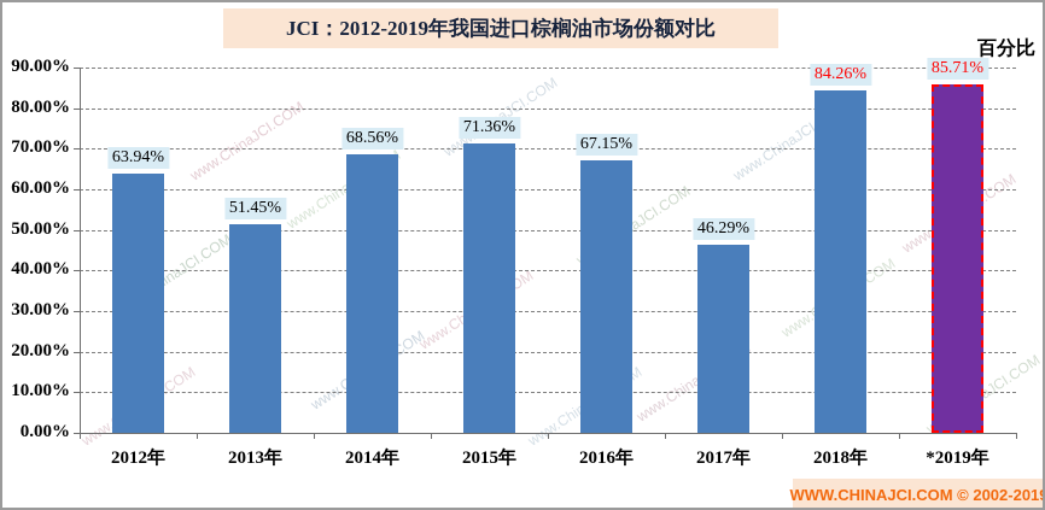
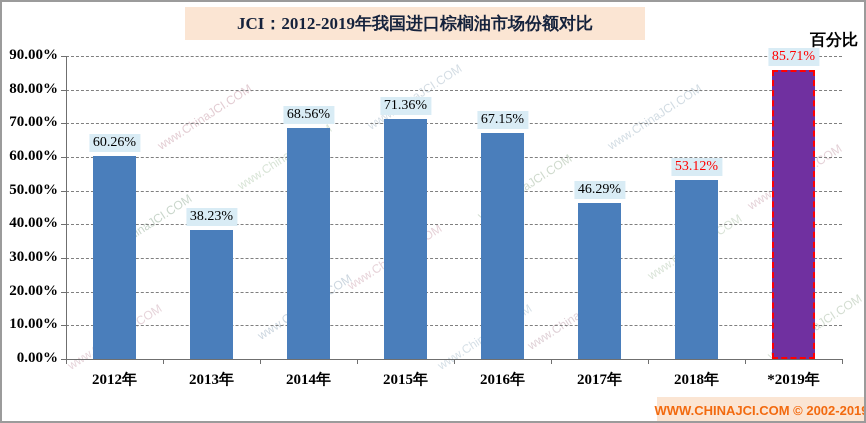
2012年: 63.94% -> 60.26%
2013年: 51.45% -> 38.23%
2018年: 84.26% -> 53.12%
